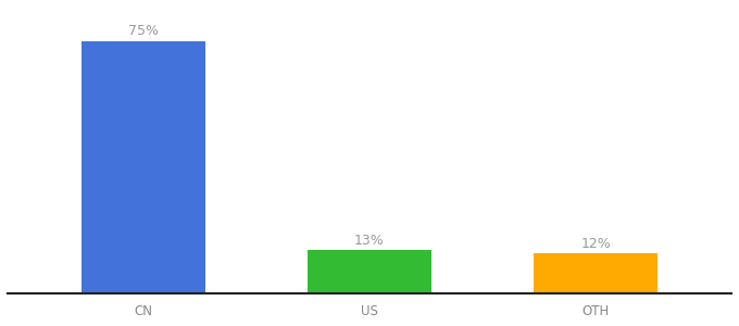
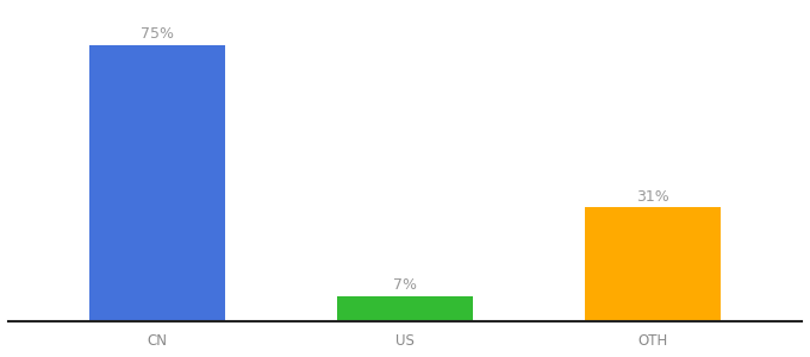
US: 13% -> 7%
OTH: 12% -> 31%
